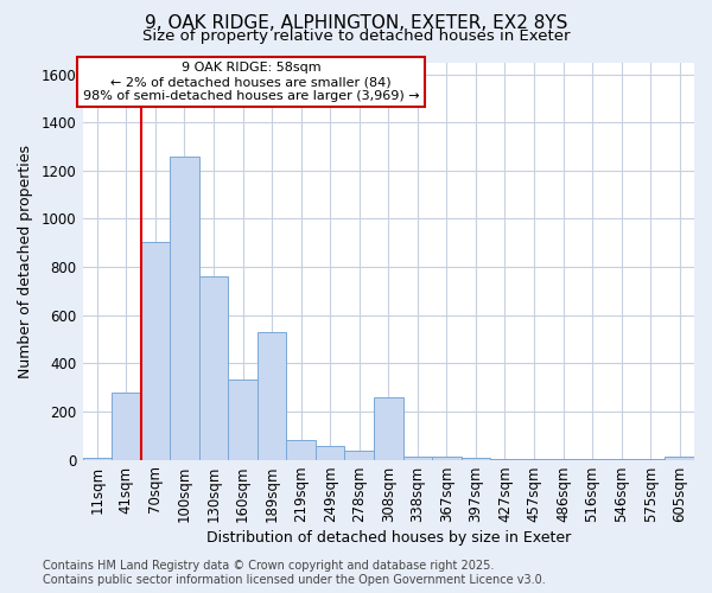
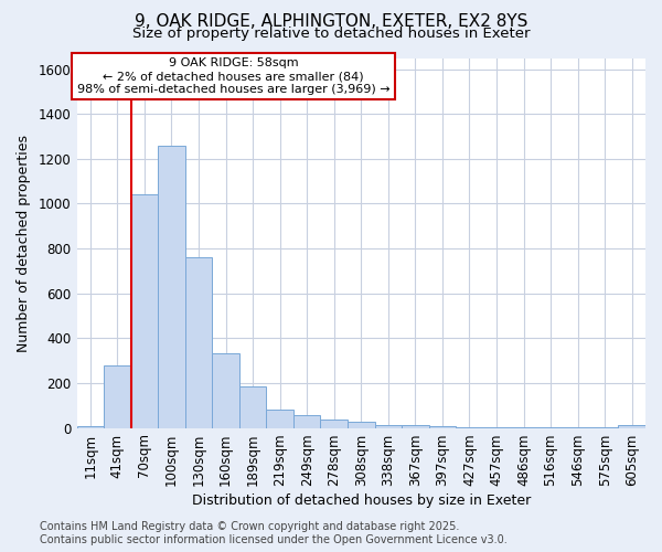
70sqm: 905 -> 1040
189sqm: 530 -> 185
308sqm: 260 -> 25
